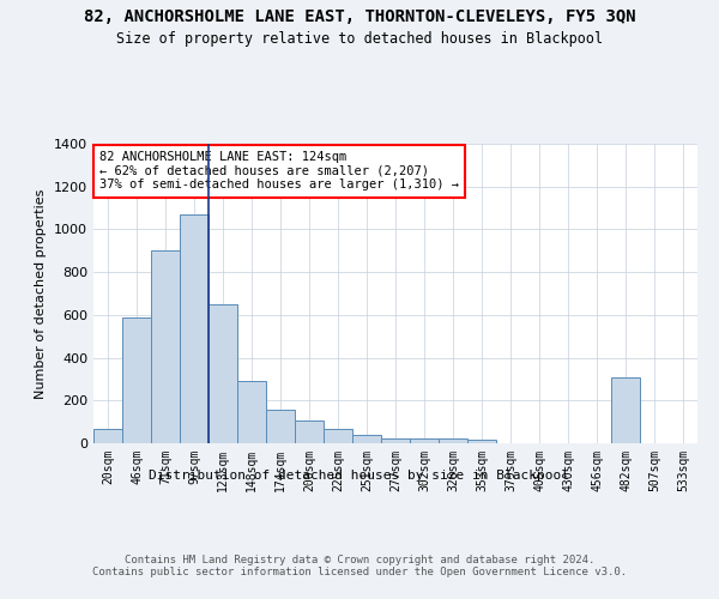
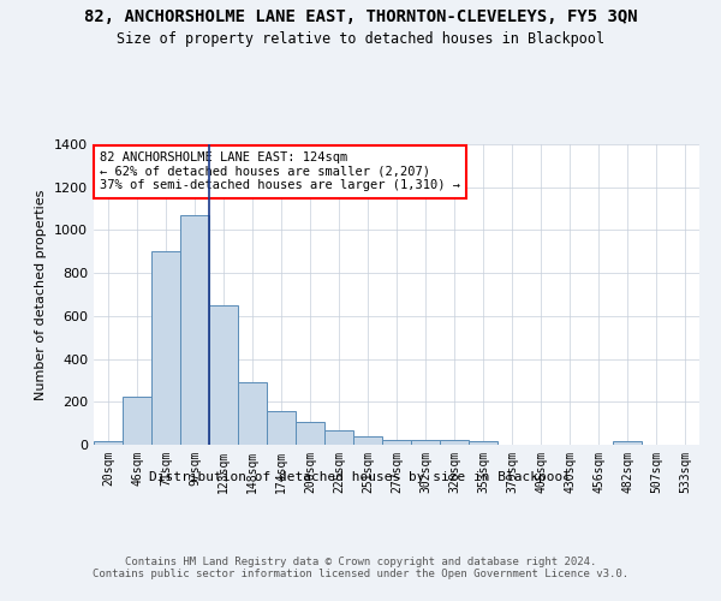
20sqm: 70 -> 20
46sqm: 590 -> 220
482sqm: 310 -> 20
